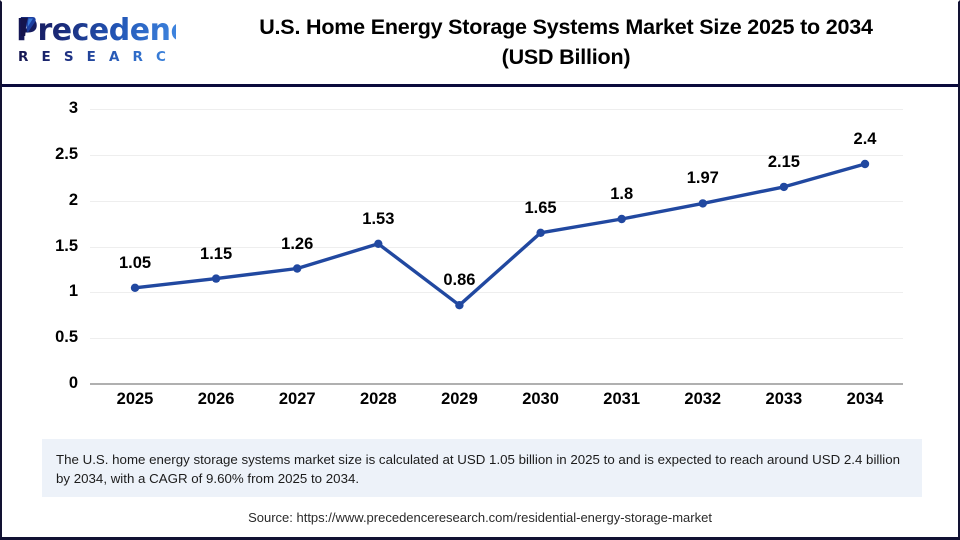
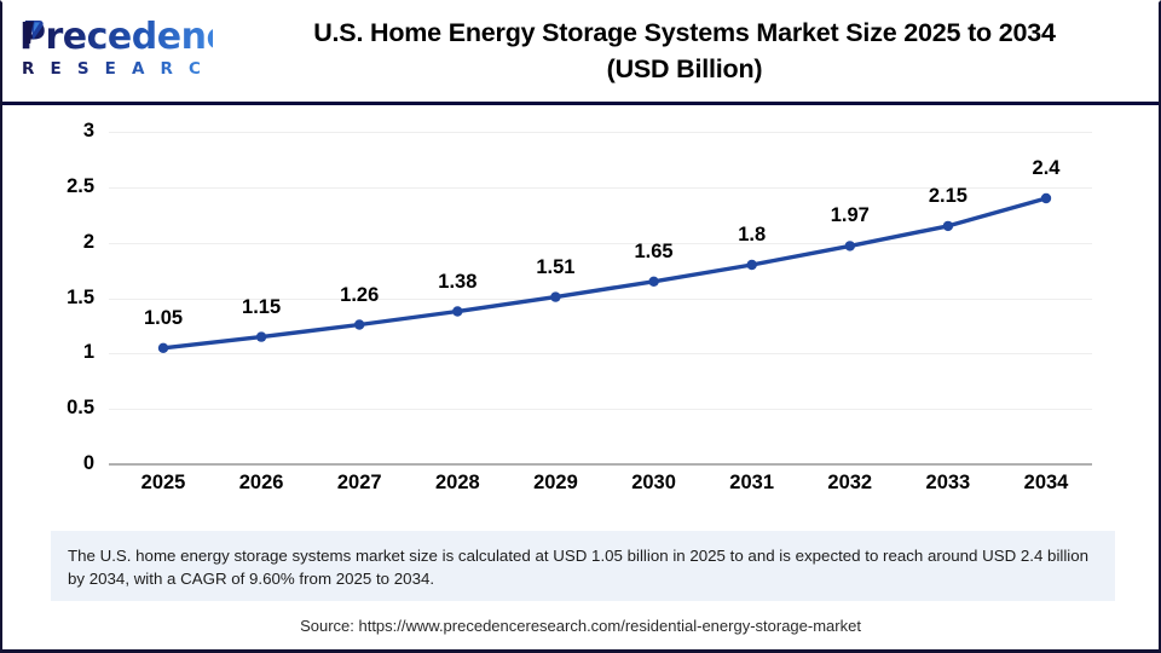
2028: 1.53 -> 1.38
2029: 0.86 -> 1.51
